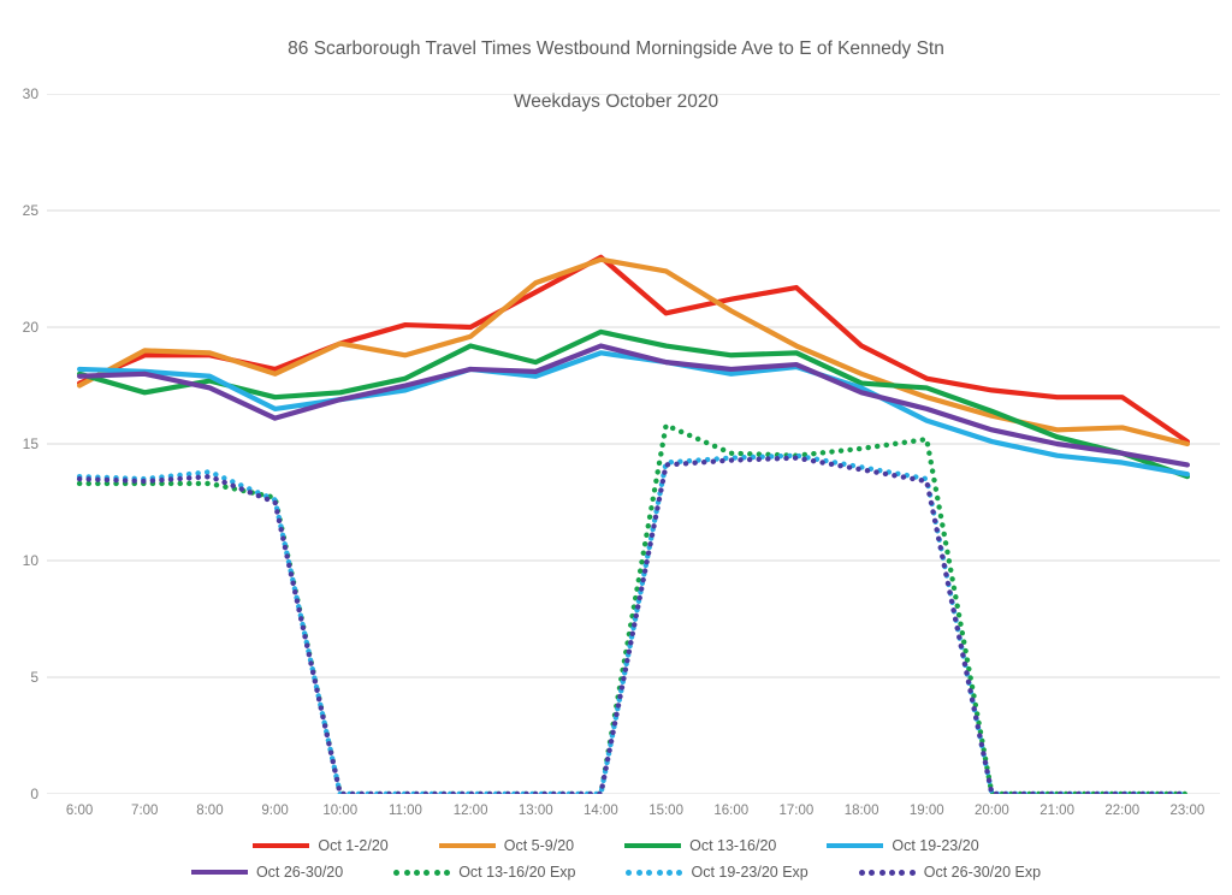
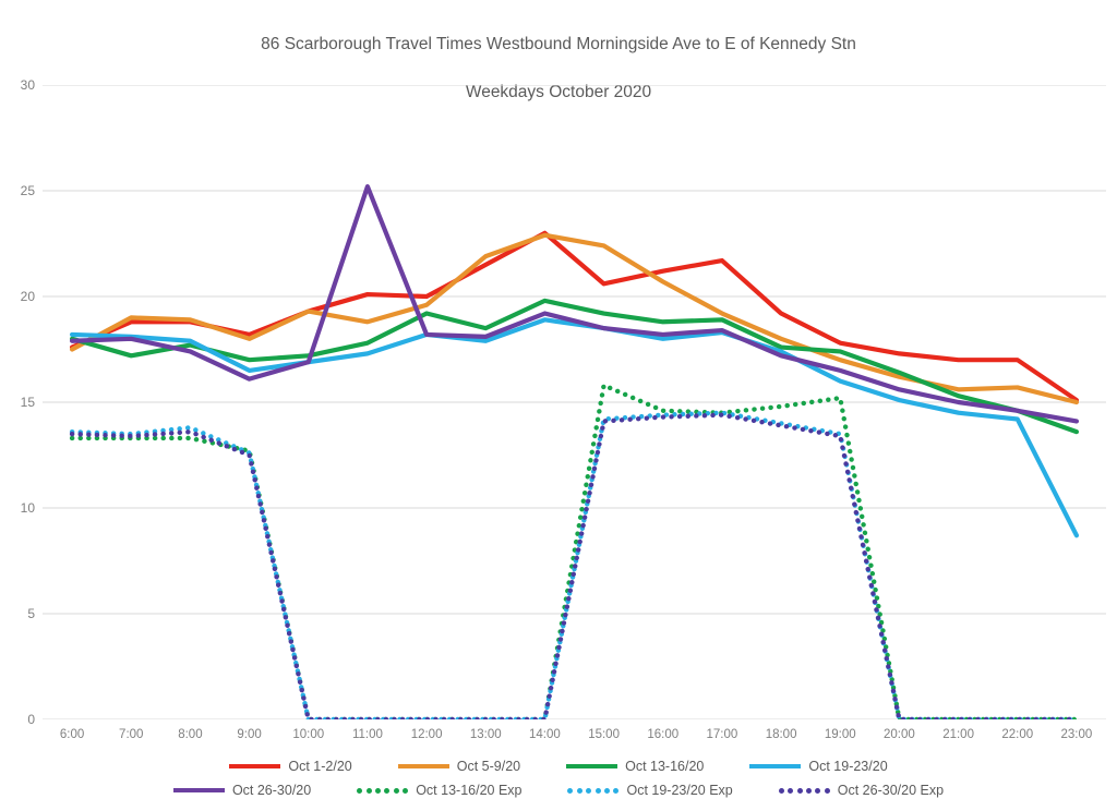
Oct 26-30/20/11:00: 17.5 -> 25.2
Oct 19-23/20/23:00: 13.7 -> 8.7
